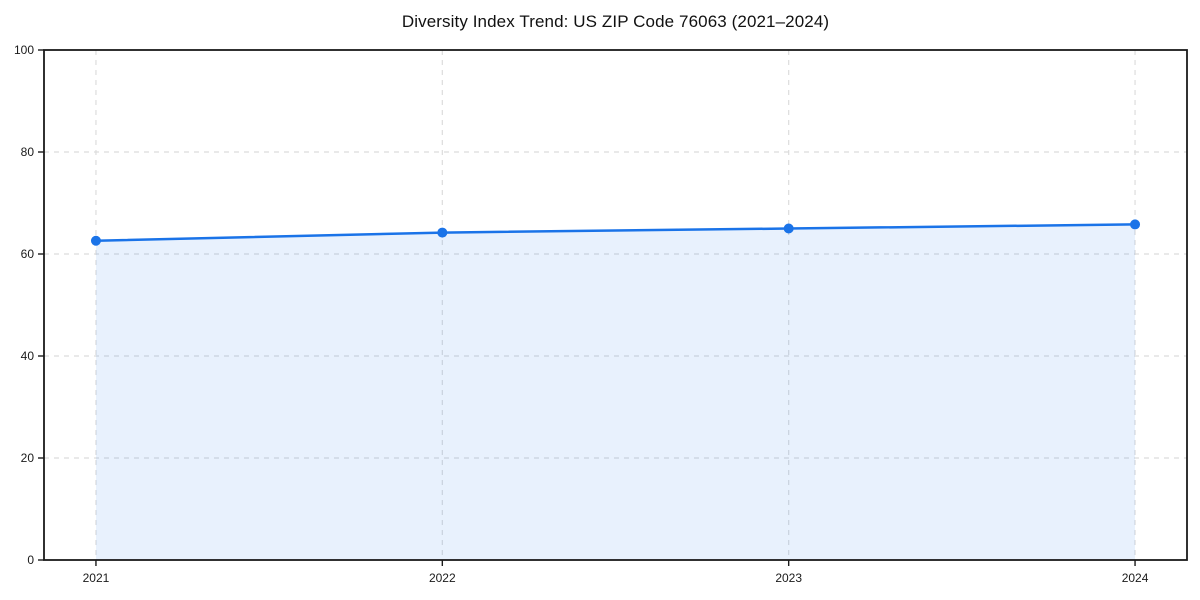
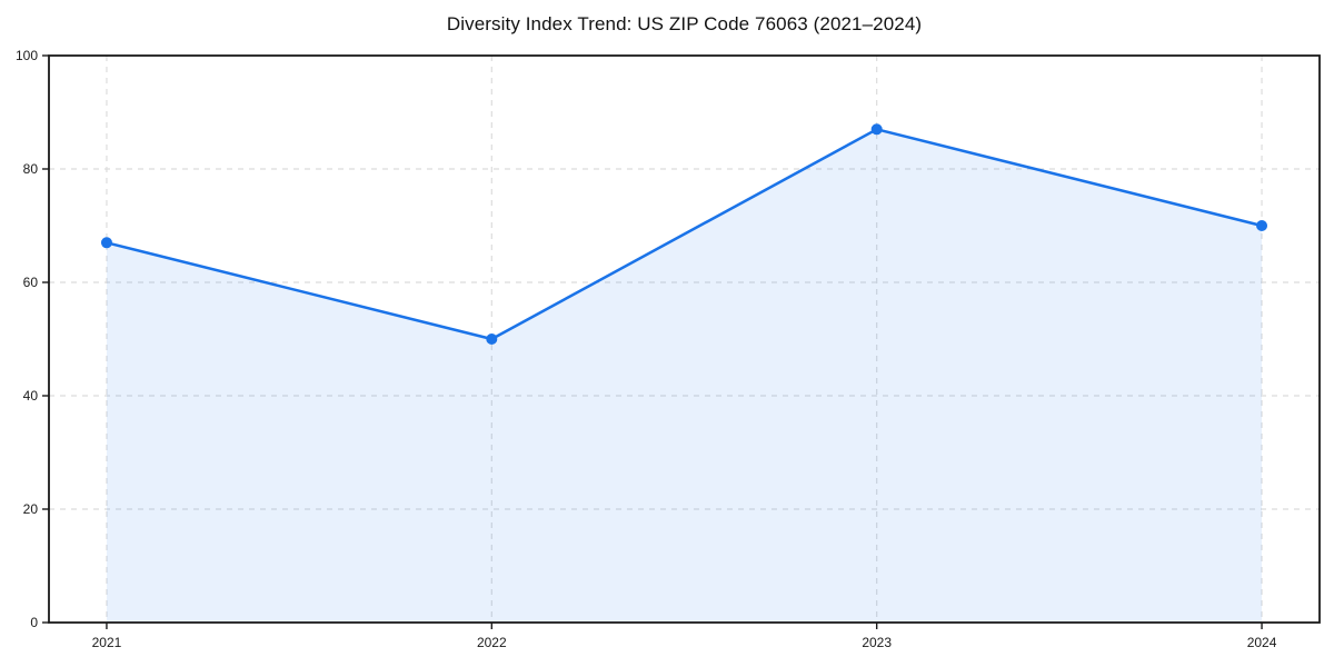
2021: 63 -> 67
2022: 64 -> 50
2023: 65 -> 87
2024: 66 -> 70
